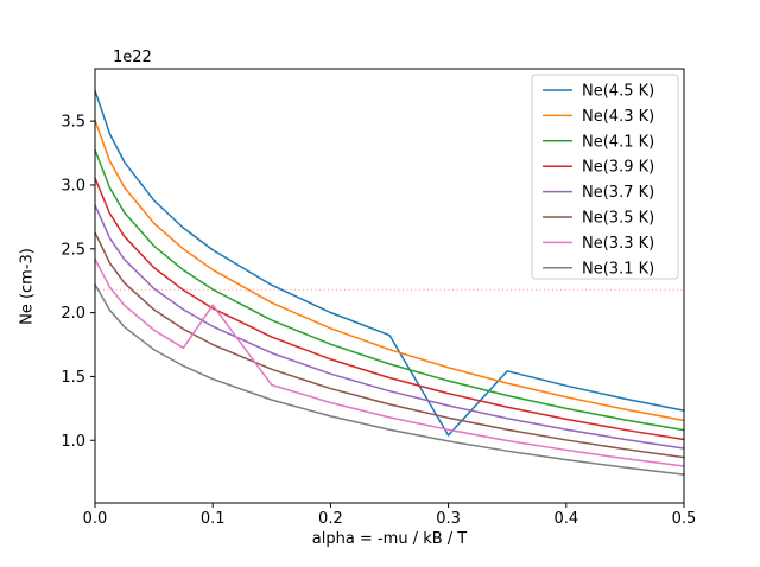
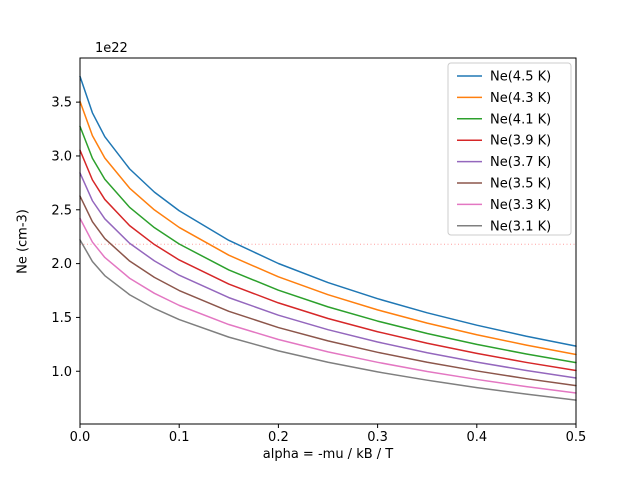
Ne(3.3 K)/0.1: 2.06 -> 1.61
Ne(4.5 K)/0.3: 1.04 -> 1.67
